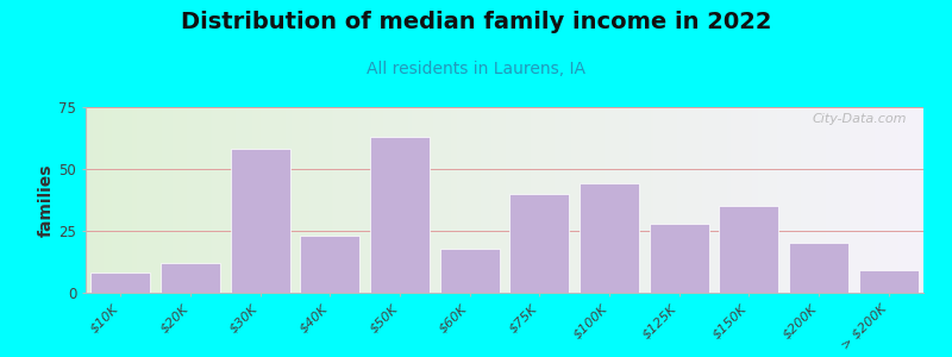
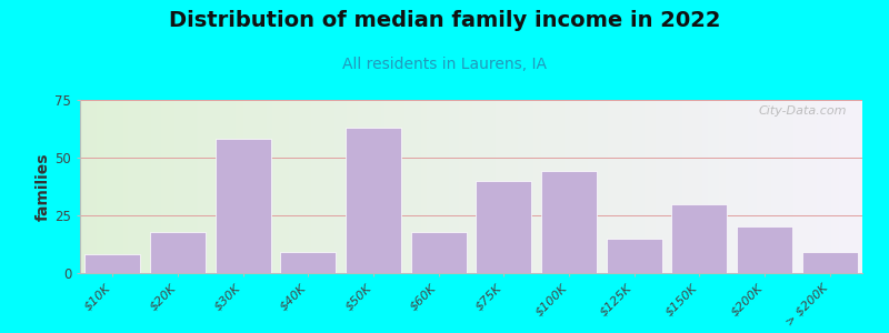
$20K: 12 -> 18
$40K: 23 -> 9
$125K: 28 -> 15
$150K: 35 -> 30
